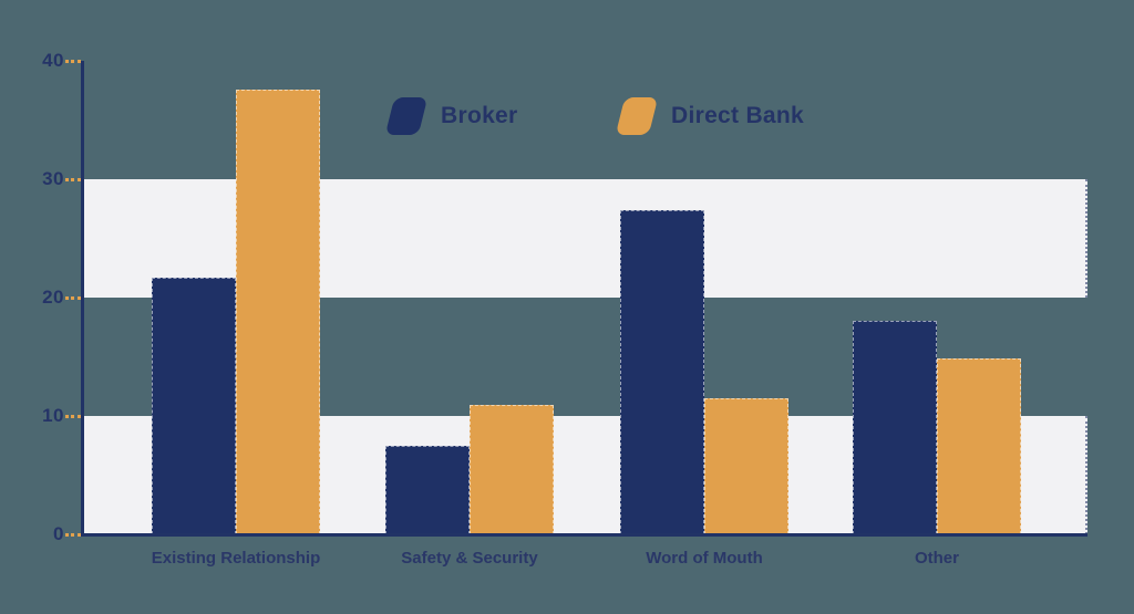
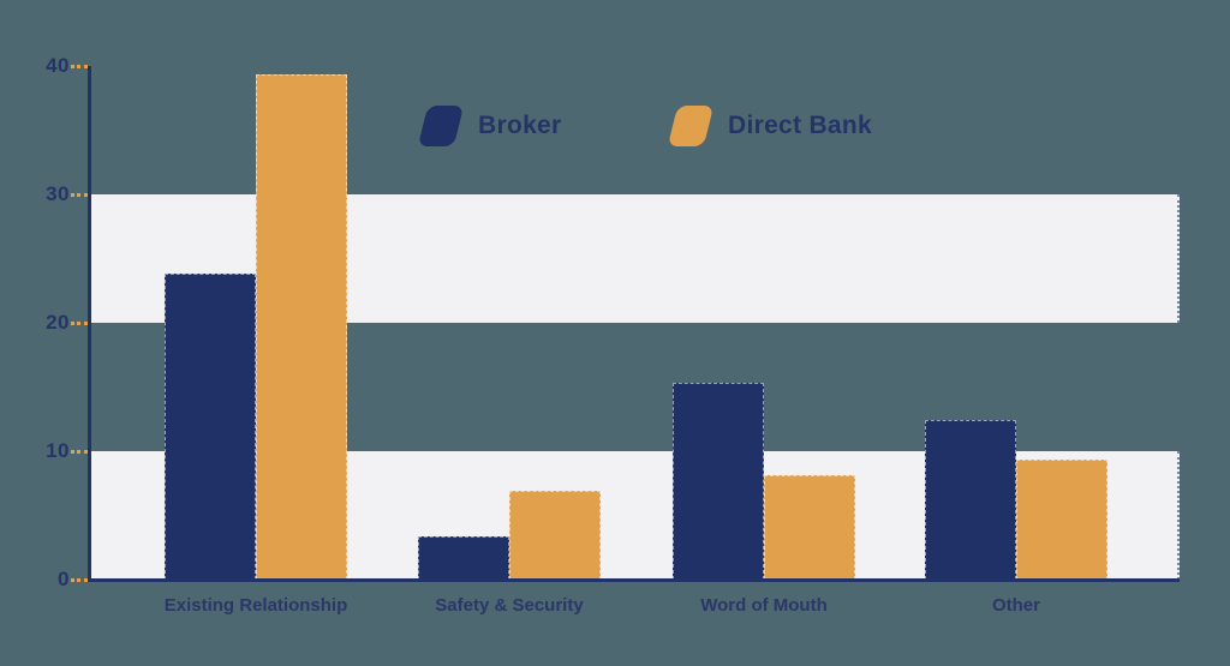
Broker/Existing Relationship: 21.7 -> 23.8
Direct Bank/Existing Relationship: 37.6 -> 39.3
Broker/Safety & Security: 7.5 -> 3.4
Direct Bank/Safety & Security: 10.9 -> 6.9
Broker/Word of Mouth: 27.4 -> 15.3
Direct Bank/Word of Mouth: 11.5 -> 8.1
Broker/Other: 18.0 -> 12.4
Direct Bank/Other: 14.9 -> 9.3
